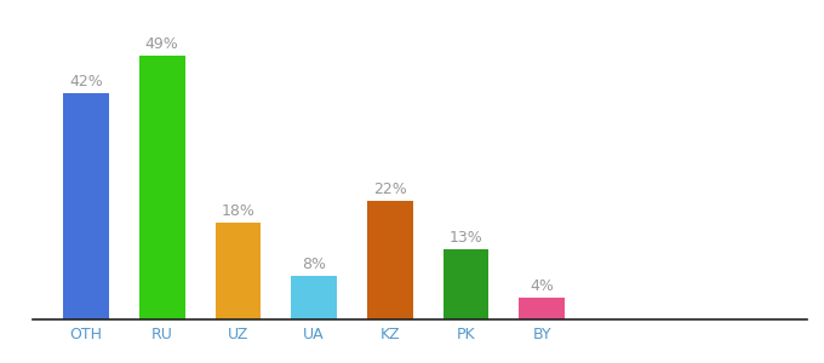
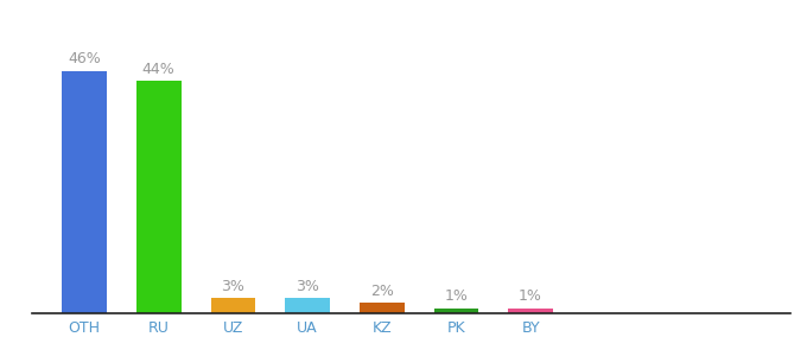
OTH: 42% -> 46%
RU: 49% -> 44%
UZ: 18% -> 3%
UA: 8% -> 3%
KZ: 22% -> 2%
PK: 13% -> 1%
BY: 4% -> 1%
